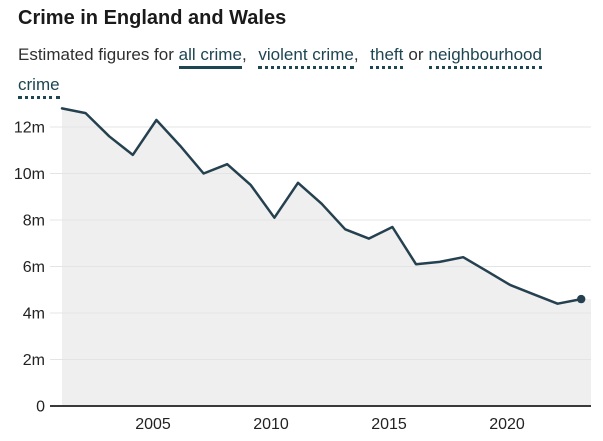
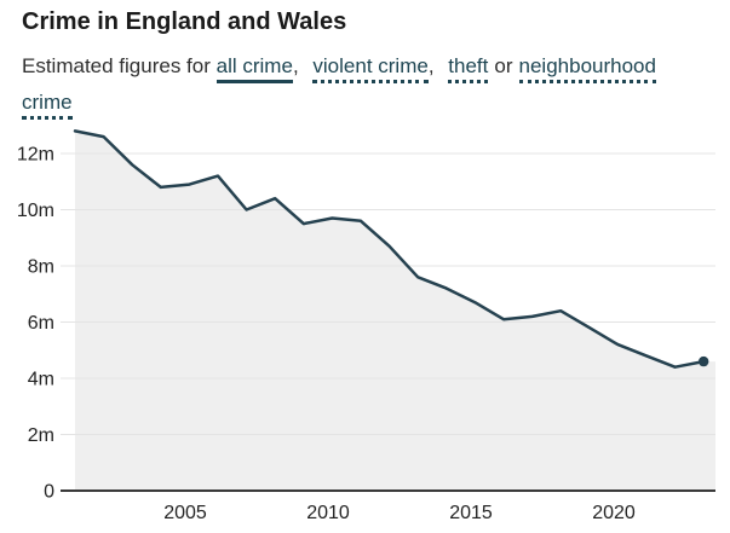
2005: 12.3m -> 10.9m
2010: 8.1m -> 9.7m
2015: 7.7m -> 6.7m
